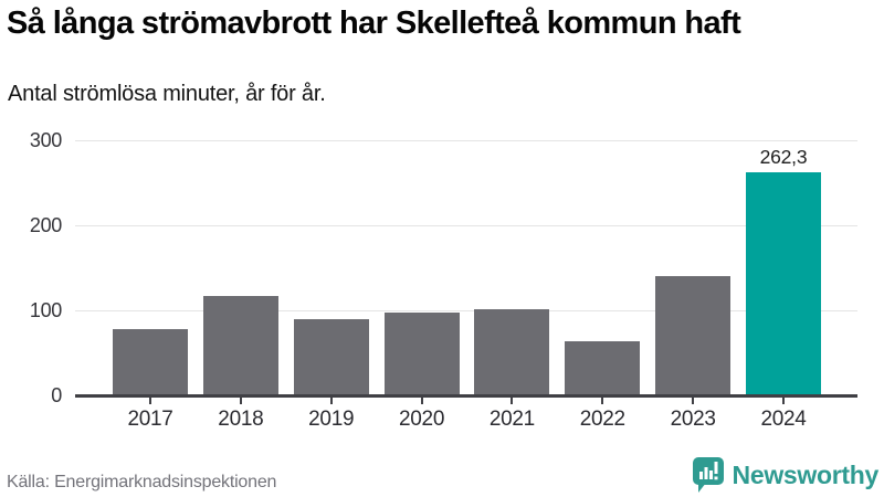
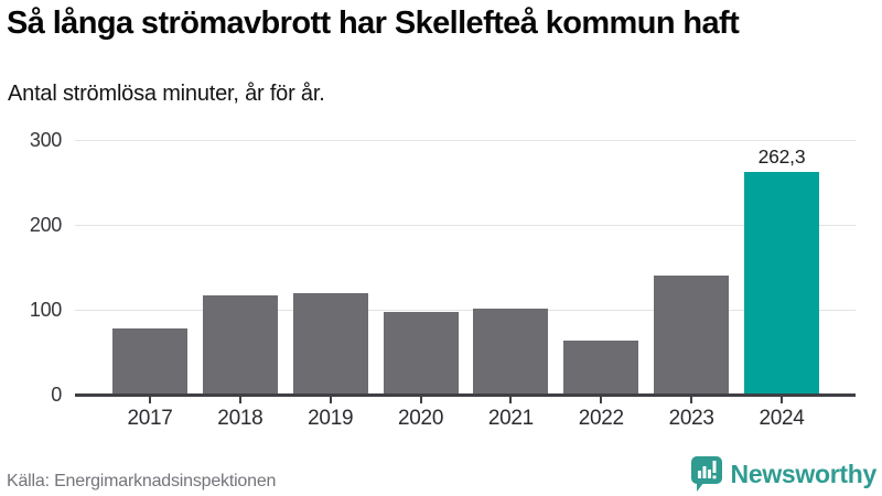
2019: 90 -> 120
